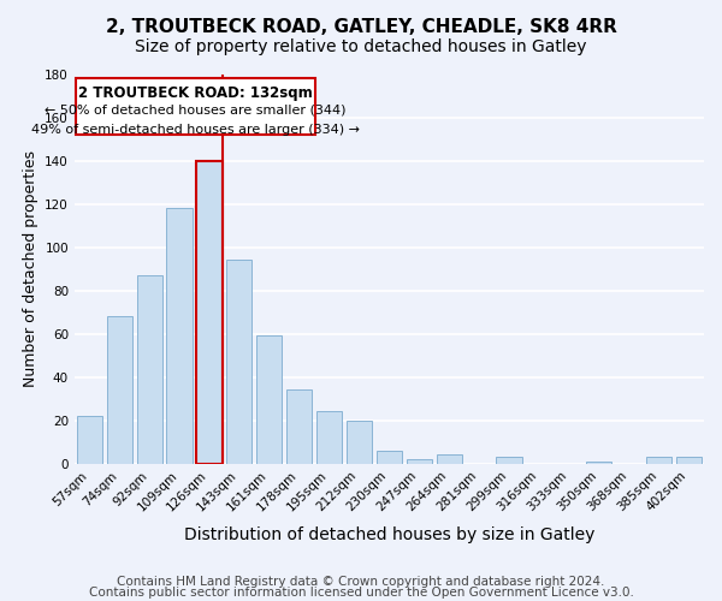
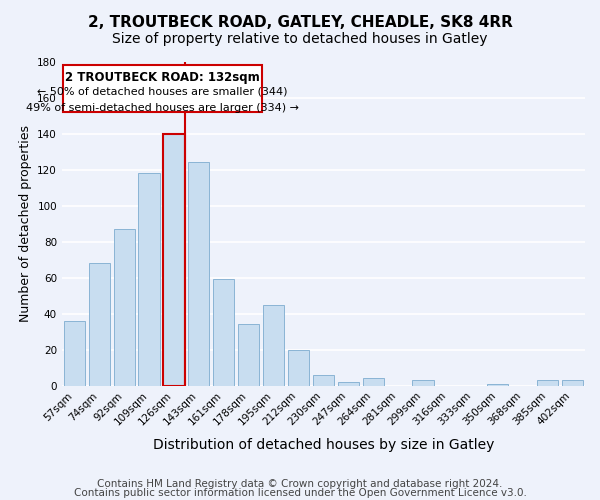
57sqm: 22 -> 36
143sqm: 94 -> 124
195sqm: 24 -> 45
